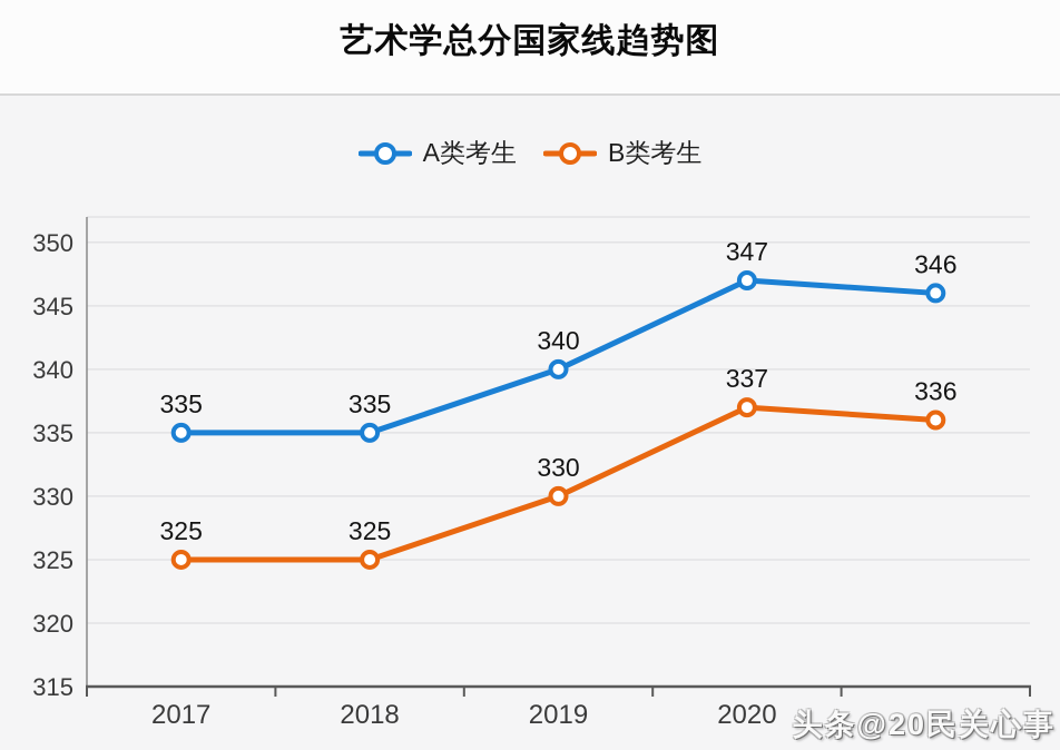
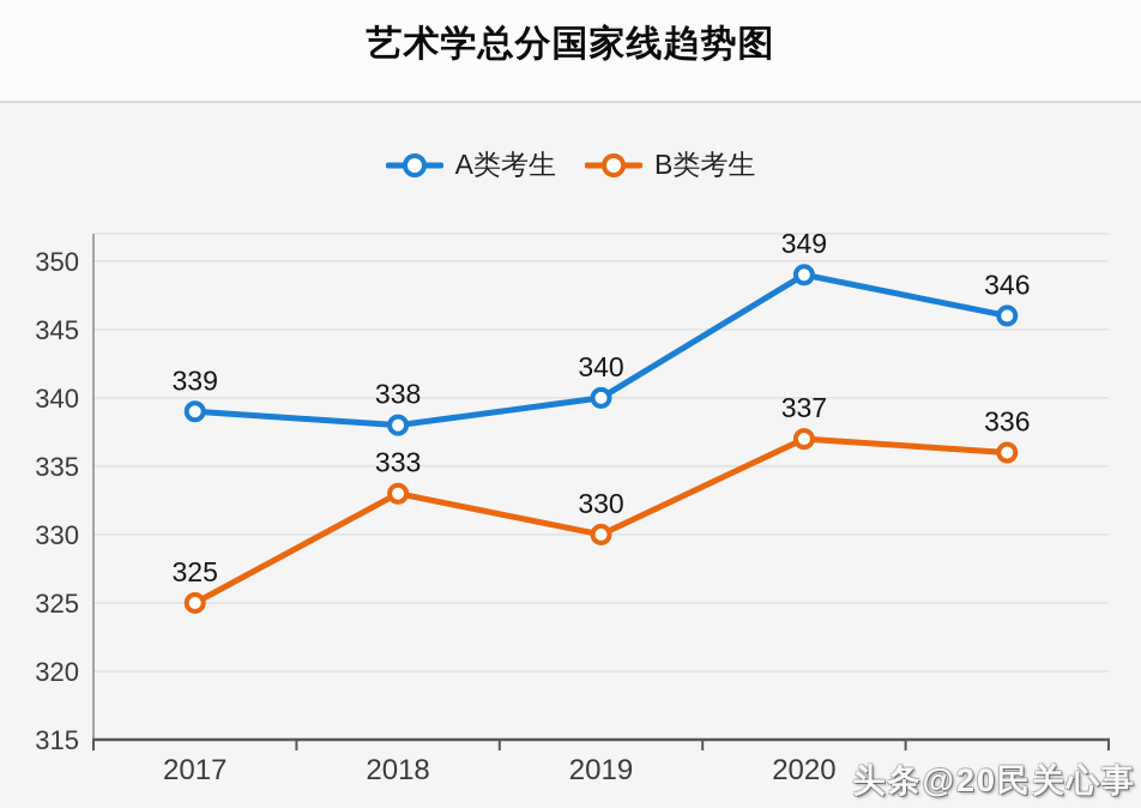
A类考生/2017: 335 -> 339
A类考生/2018: 335 -> 338
B类考生/2018: 325 -> 333
A类考生/2020: 347 -> 349
